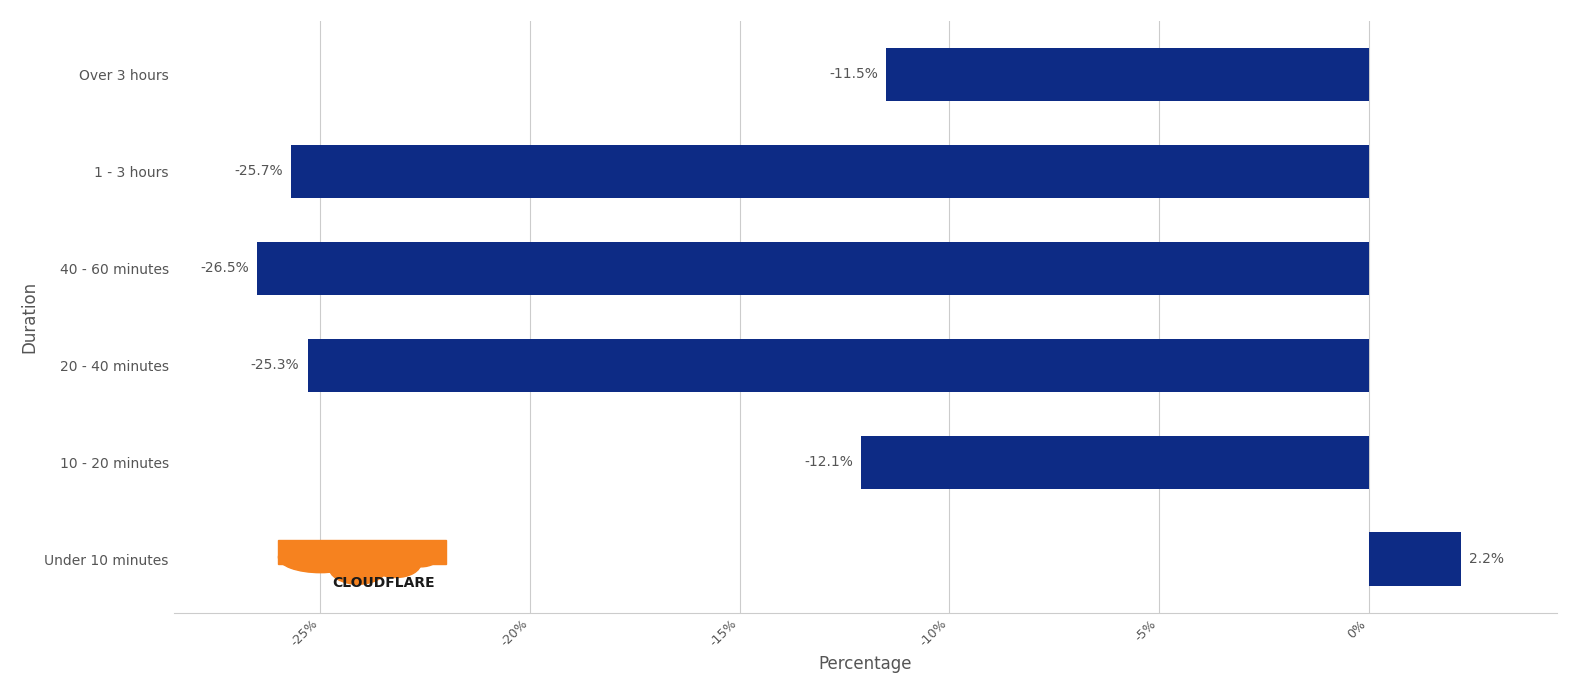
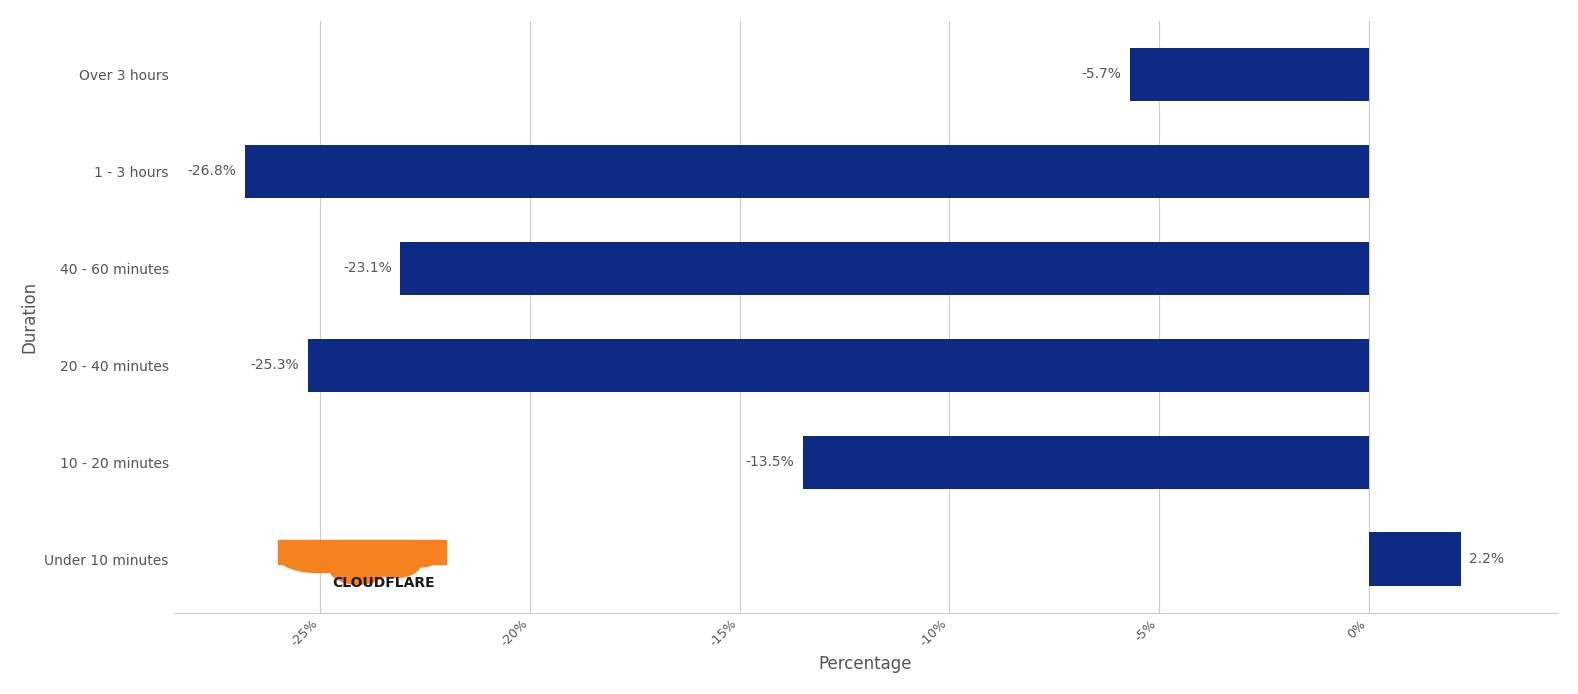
Over 3 hours: -11.5% -> -5.7%
1 - 3 hours: -25.7% -> -26.8%
40 - 60 minutes: -26.5% -> -23.1%
10 - 20 minutes: -12.1% -> -13.5%
